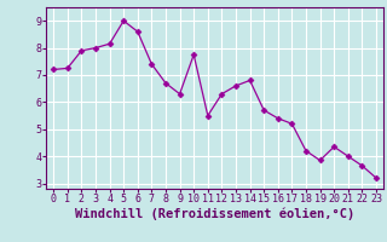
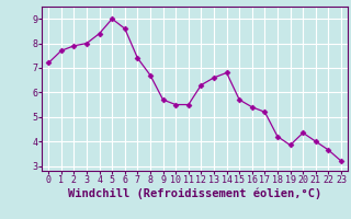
1: 7.25 -> 7.70
4: 8.15 -> 8.40
9: 6.30 -> 5.70
10: 7.75 -> 5.50
